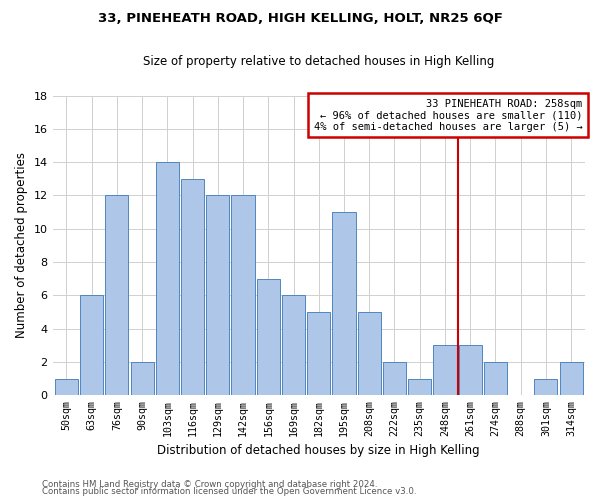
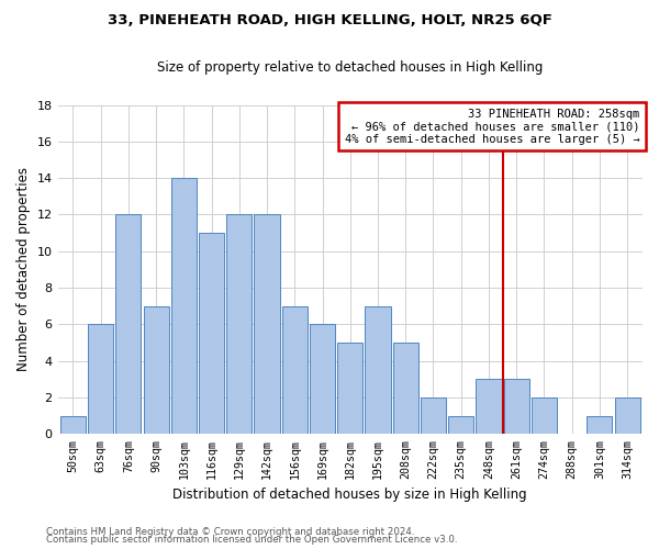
90sqm: 2 -> 7
116sqm: 13 -> 11
195sqm: 11 -> 7
